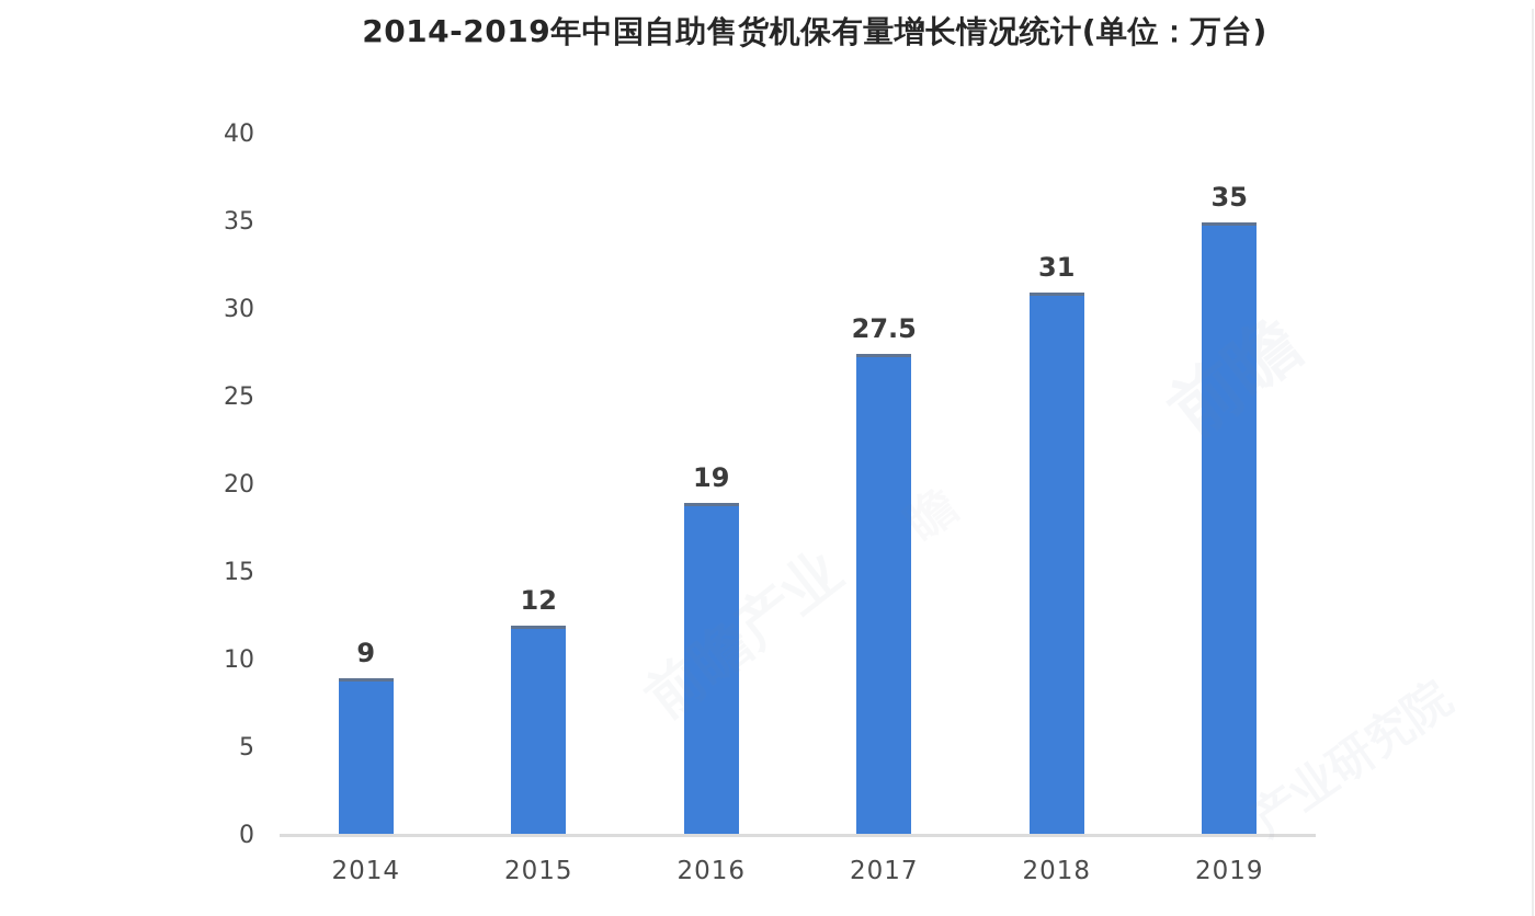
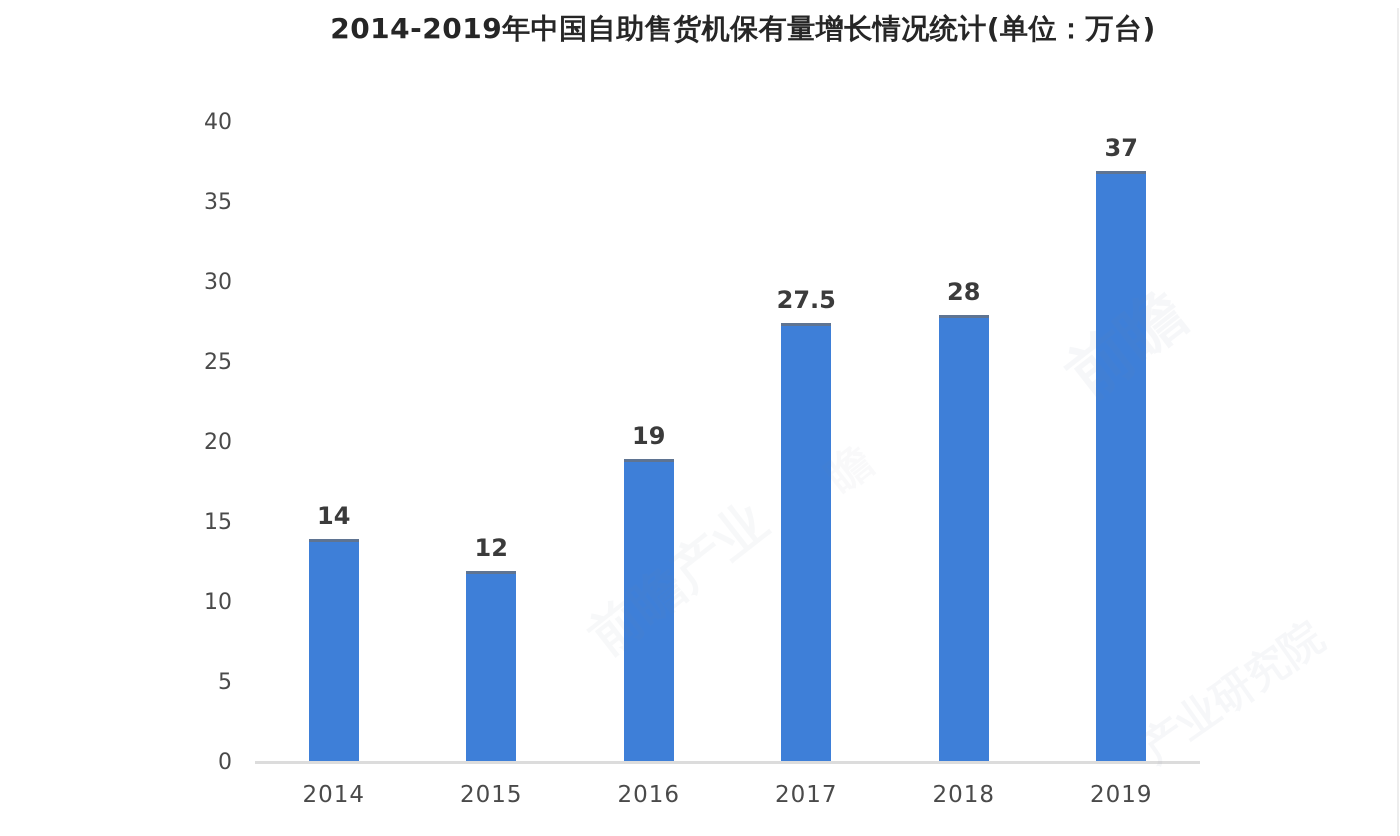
2014: 9 -> 14
2018: 31 -> 28
2019: 35 -> 37
